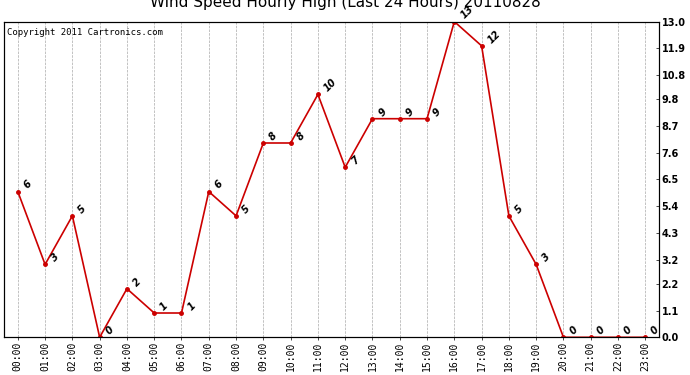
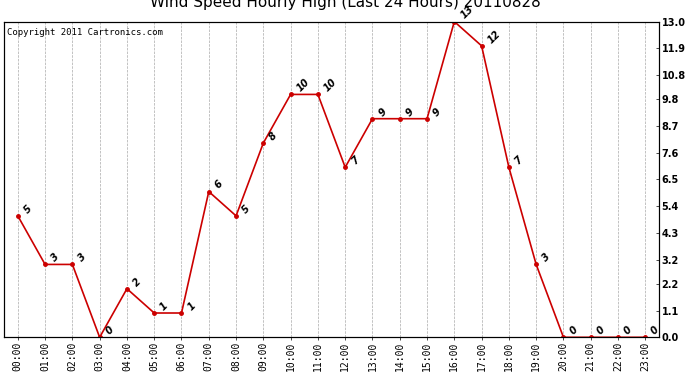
00:00: 6 -> 5
02:00: 5 -> 3
10:00: 8 -> 10
18:00: 5 -> 7
